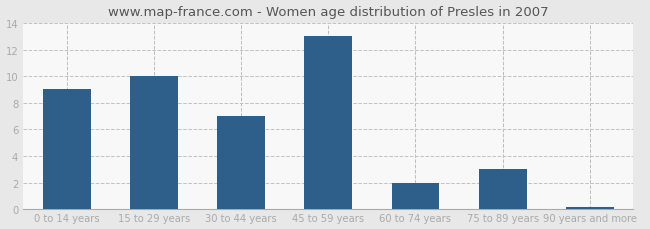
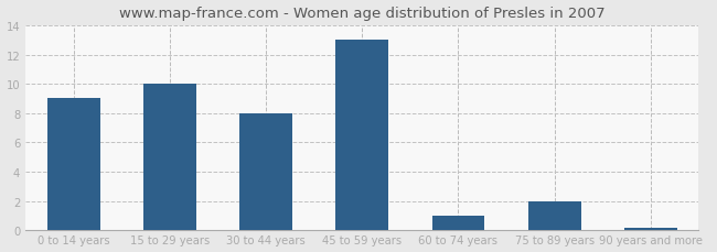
30 to 44 years: 7.0 -> 8.0
60 to 74 years: 2.0 -> 1.0
75 to 89 years: 3.0 -> 2.0
